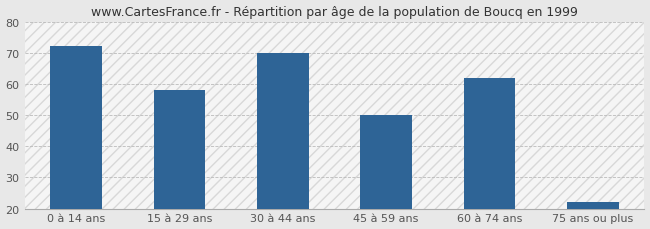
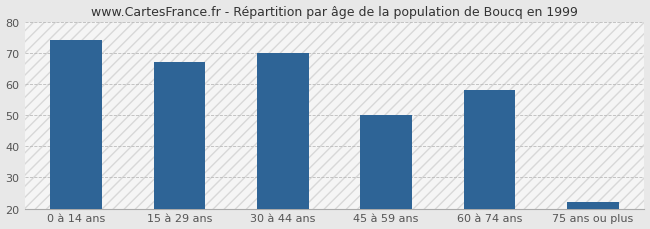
0 à 14 ans: 72 -> 74
15 à 29 ans: 58 -> 67
60 à 74 ans: 62 -> 58
